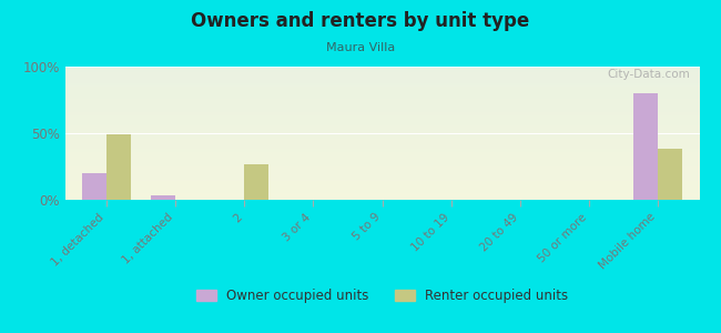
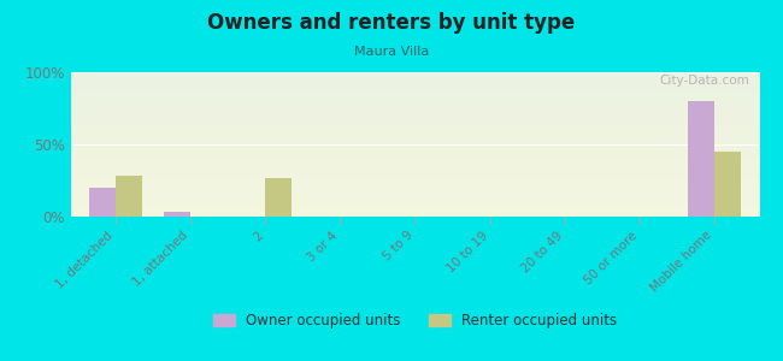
Renter occupied units/1, detached: 49% -> 28%
Renter occupied units/Mobile home: 38% -> 45%
